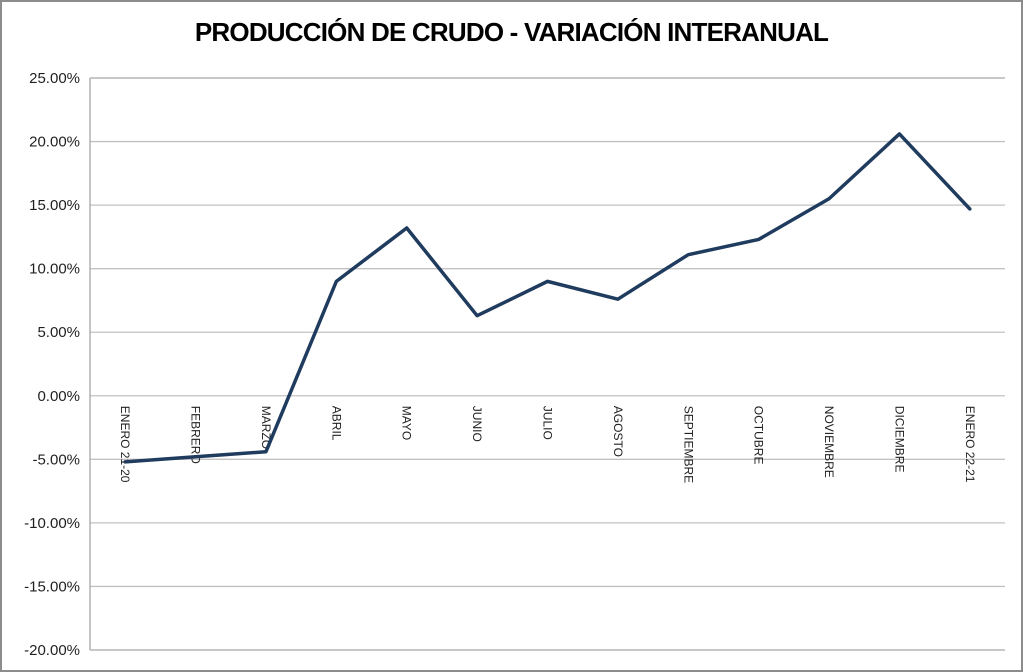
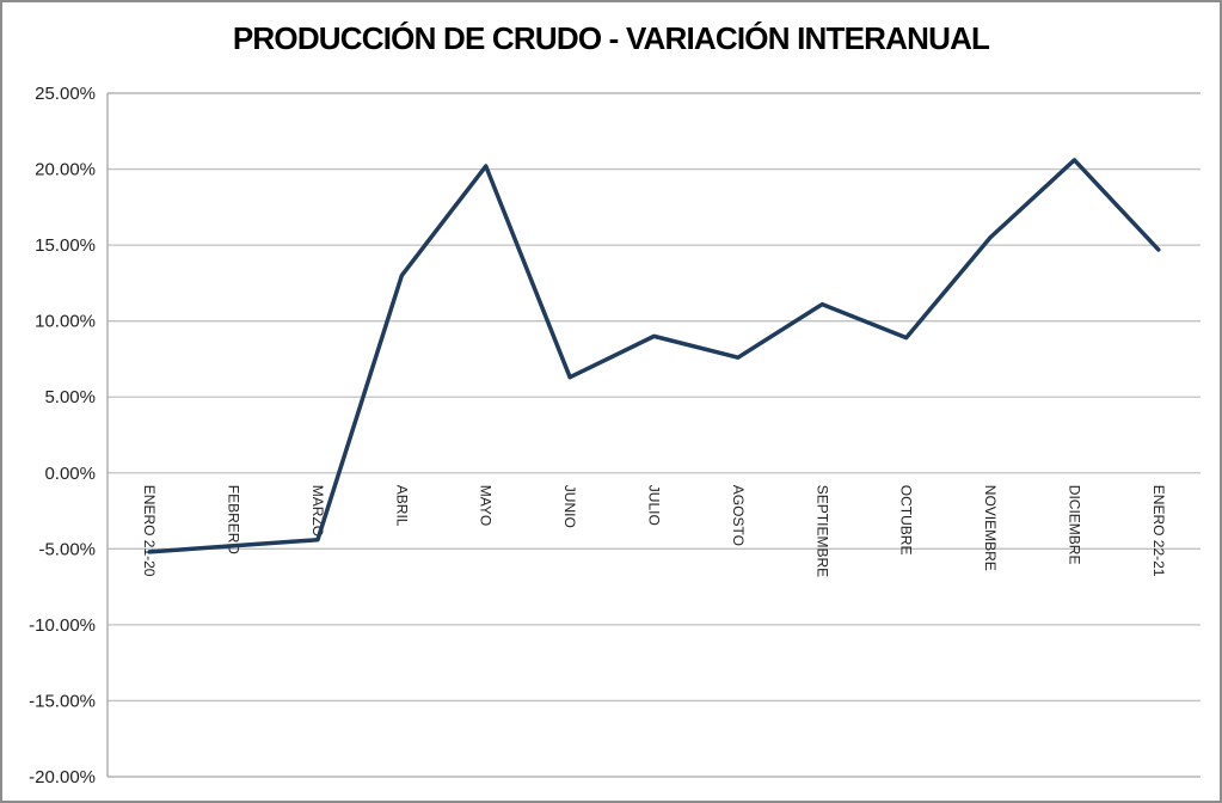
ABRIL: 9.0% -> 13.0%
MAYO: 13.2% -> 20.2%
OCTUBRE: 12.3% -> 8.9%
